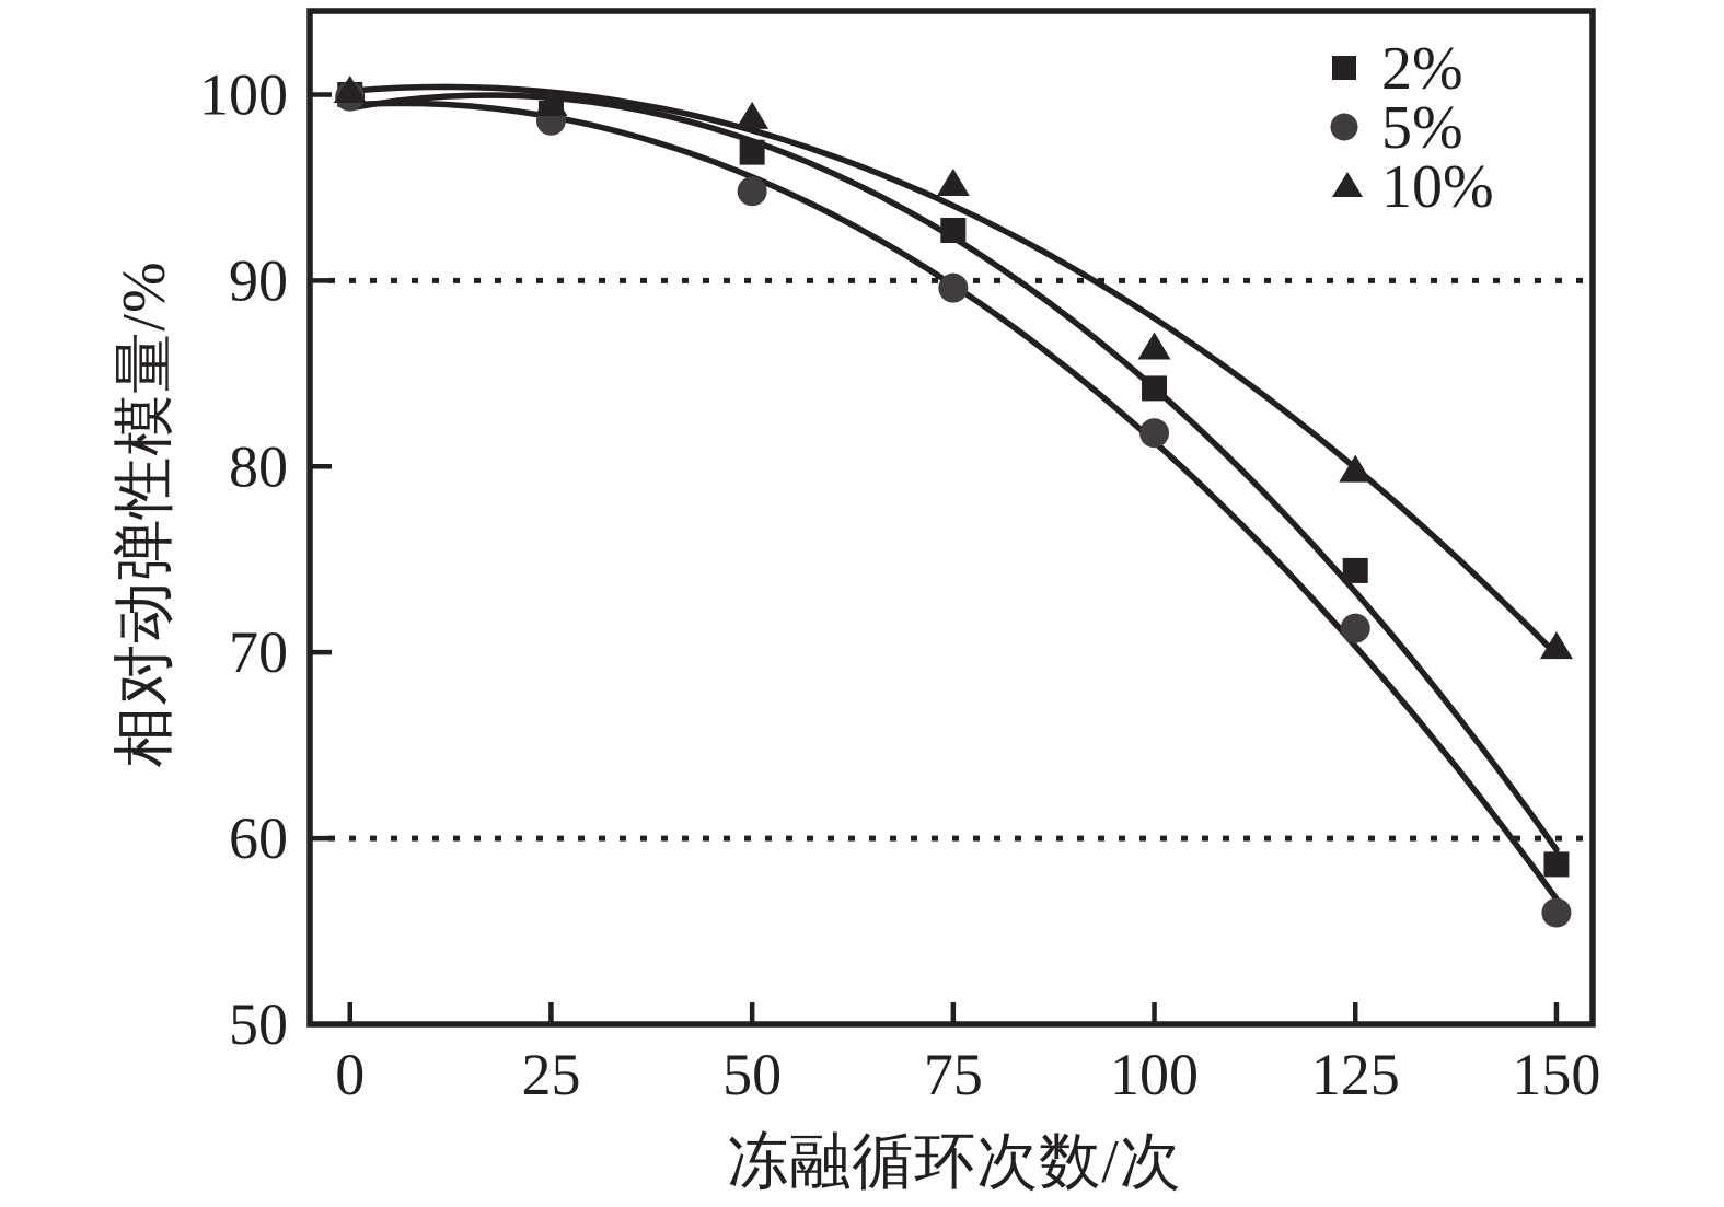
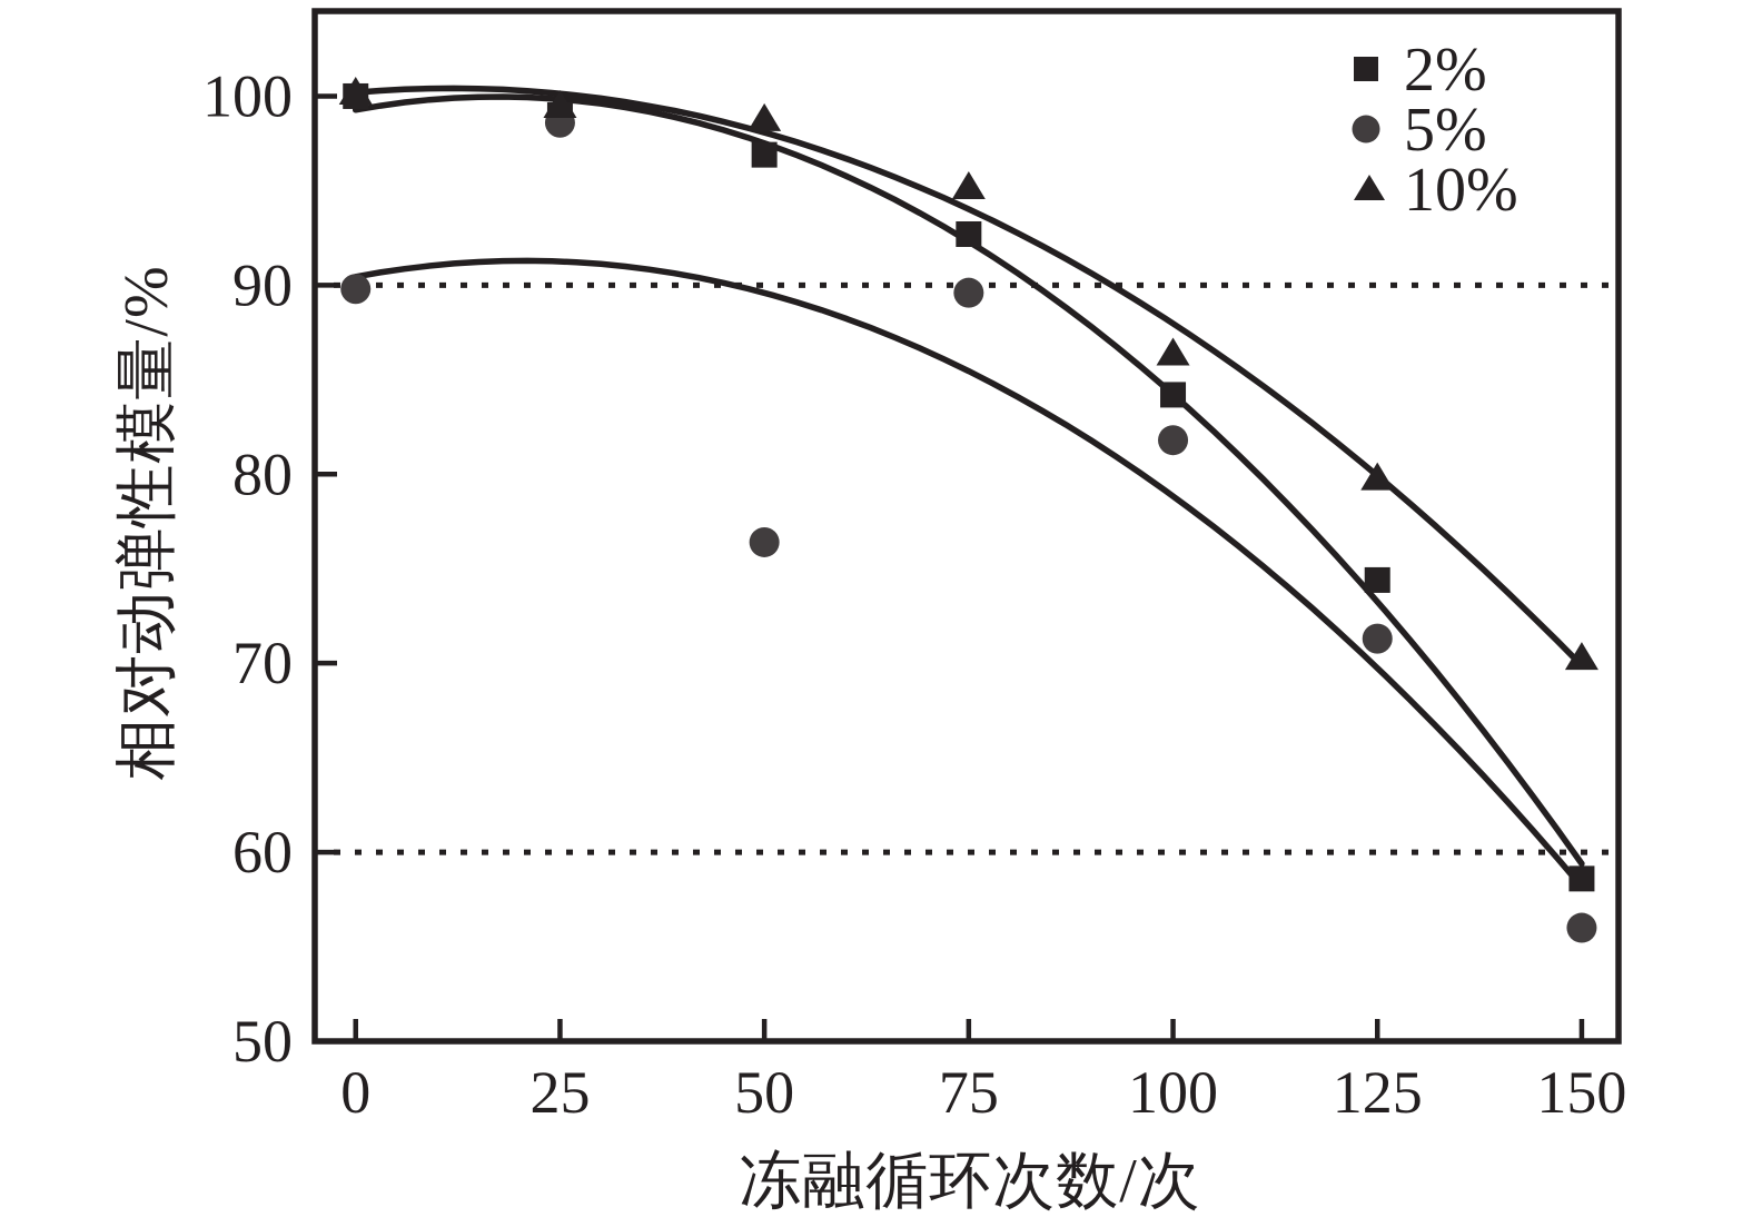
5%/0: 99.9 -> 89.8
5%/50: 94.8 -> 76.4
